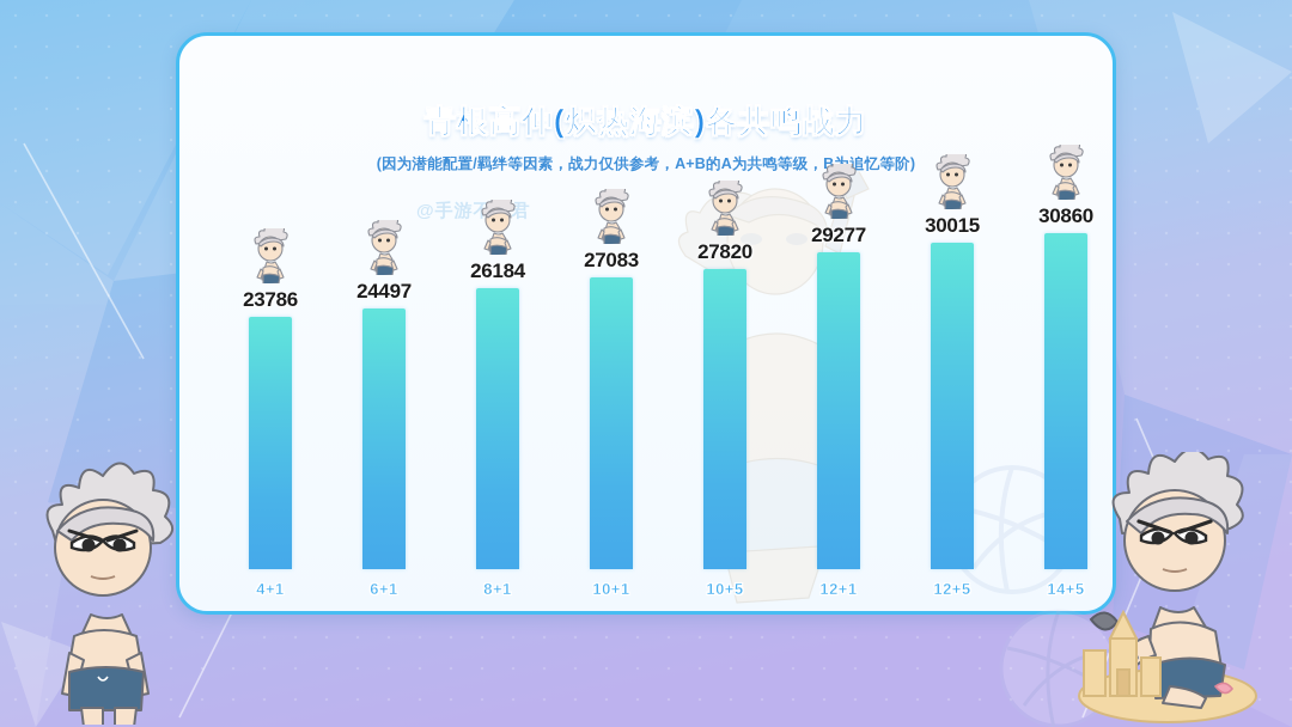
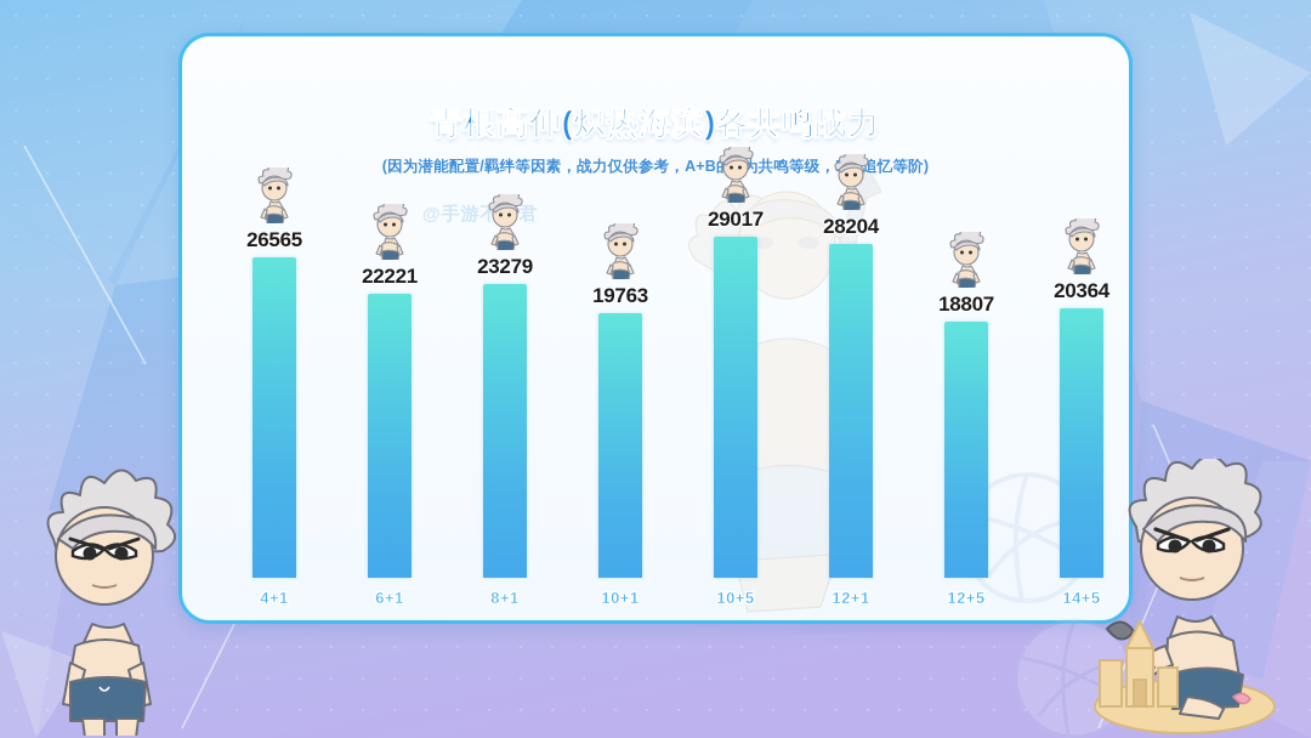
4+1: 23786 -> 26565
6+1: 24497 -> 22221
8+1: 26184 -> 23279
10+1: 27083 -> 19763
10+5: 27820 -> 29017
12+1: 29277 -> 28204
12+5: 30015 -> 18807
14+5: 30860 -> 20364
